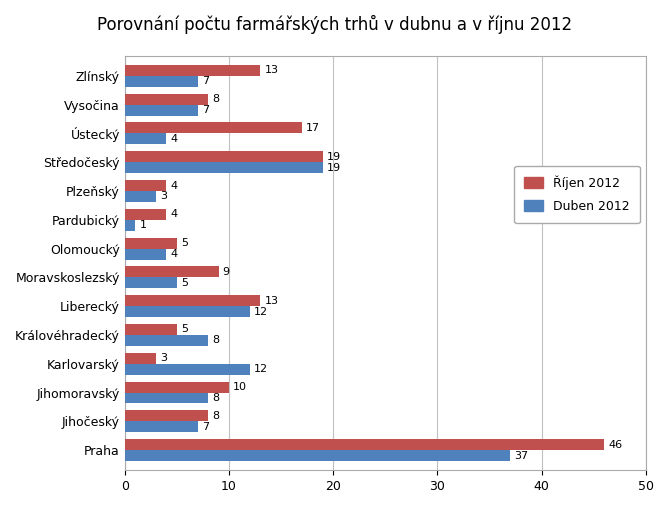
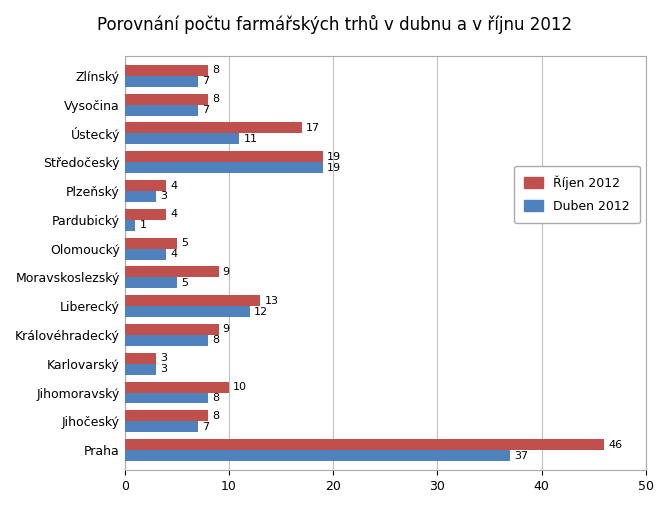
Říjen 2012/Zlínský: 13 -> 8
Duben 2012/Ústecký: 4 -> 11
Říjen 2012/Královéhradecký: 5 -> 9
Duben 2012/Karlovarský: 12 -> 3
